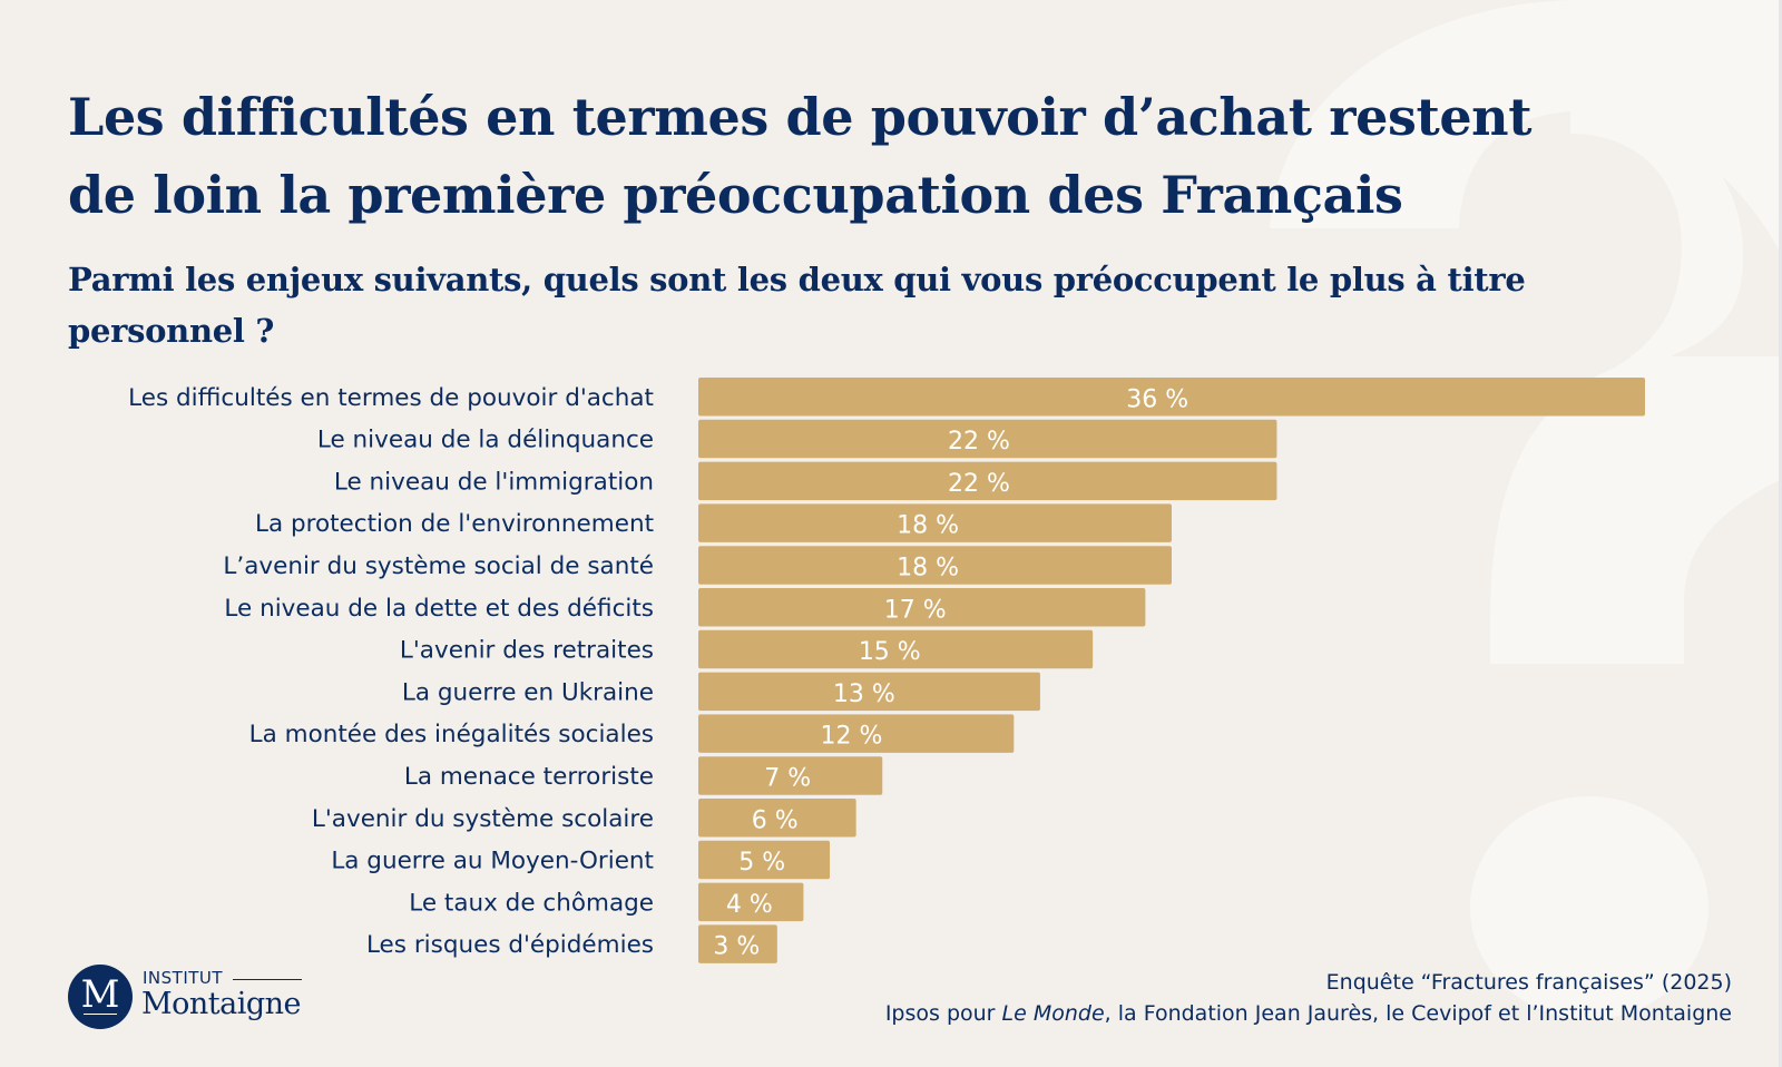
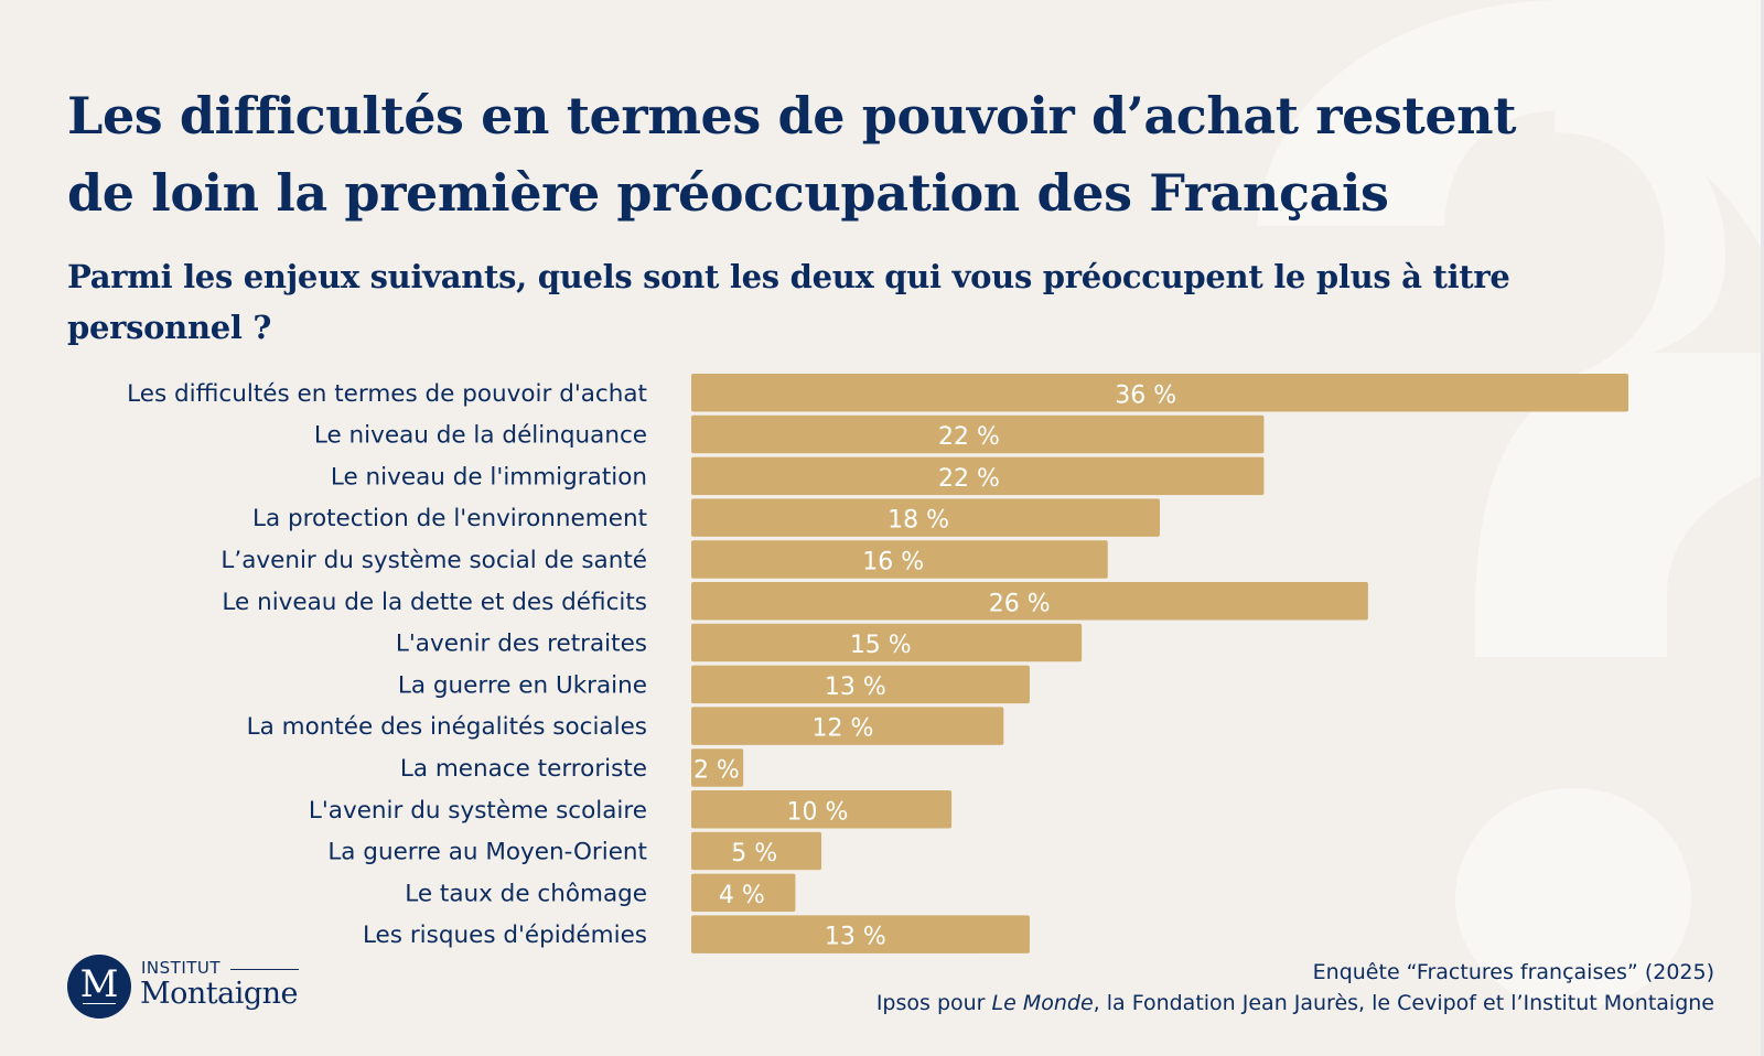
L’avenir du système social de santé: 18 -> 16
Le niveau de la dette et des déficits: 17 -> 26
La menace terroriste: 7 -> 2
L'avenir du système scolaire: 6 -> 10
Les risques d'épidémies: 3 -> 13
